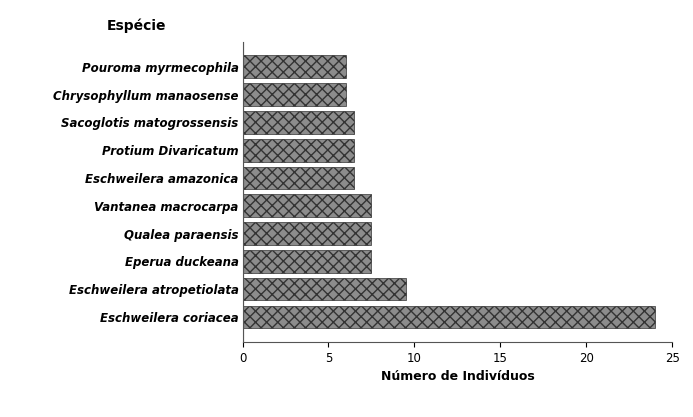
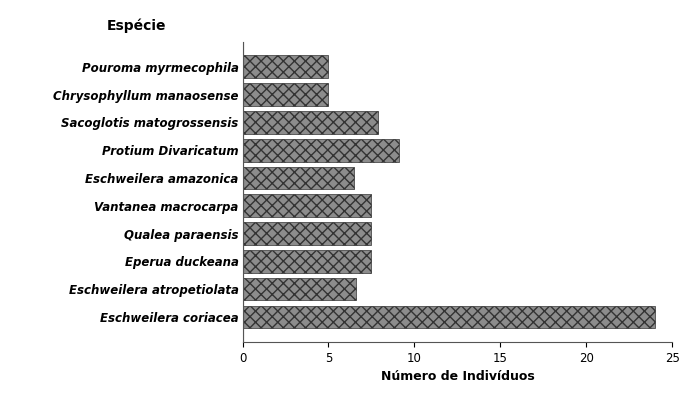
Pouroma myrmecophila: 6.0 -> 5.0
Chrysophyllum manaosense: 6.0 -> 5.0
Sacoglotis matogrossensis: 6.5 -> 7.9
Protium Divaricatum: 6.5 -> 9.1
Eschweilera atropetiolata: 9.5 -> 6.6
